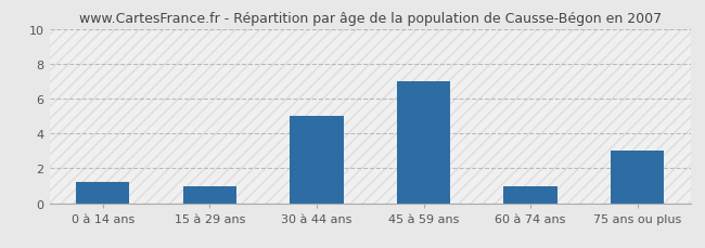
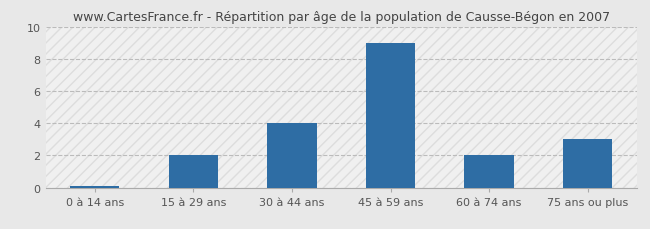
0 à 14 ans: 1.2 -> 0.1
15 à 29 ans: 1.0 -> 2.0
30 à 44 ans: 5.0 -> 4.0
45 à 59 ans: 7.0 -> 9.0
60 à 74 ans: 1.0 -> 2.0
